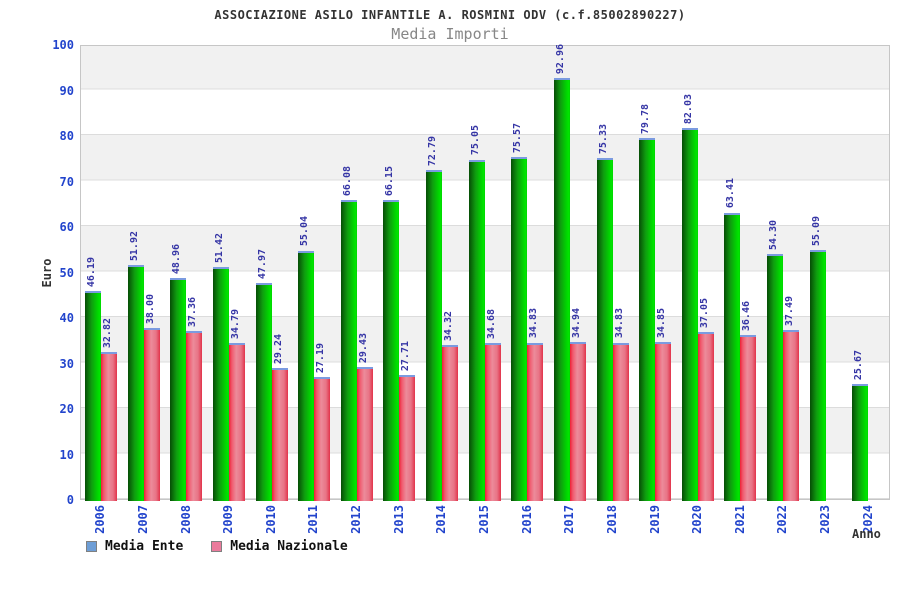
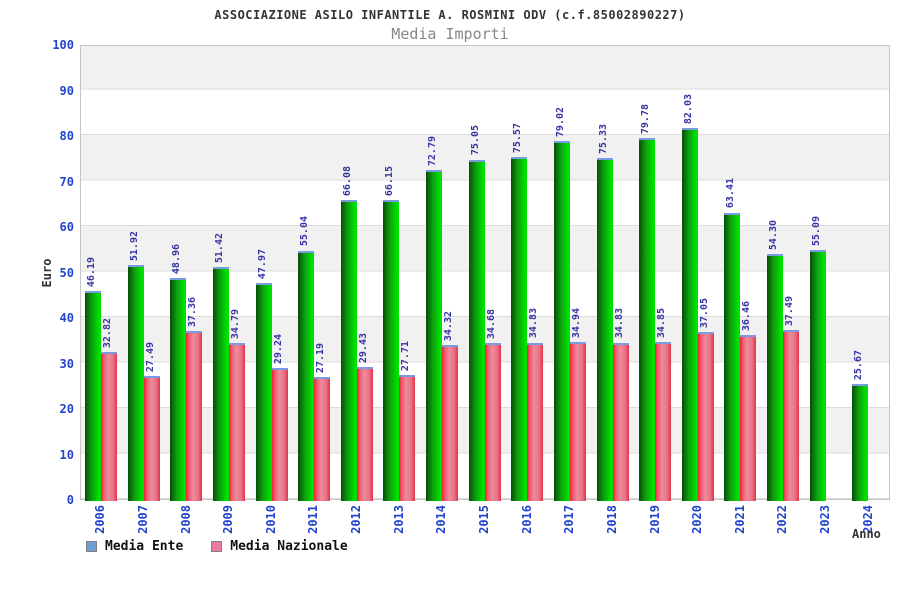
Media Nazionale/2007: 38.00 -> 27.49
Media Ente/2017: 92.96 -> 79.02
